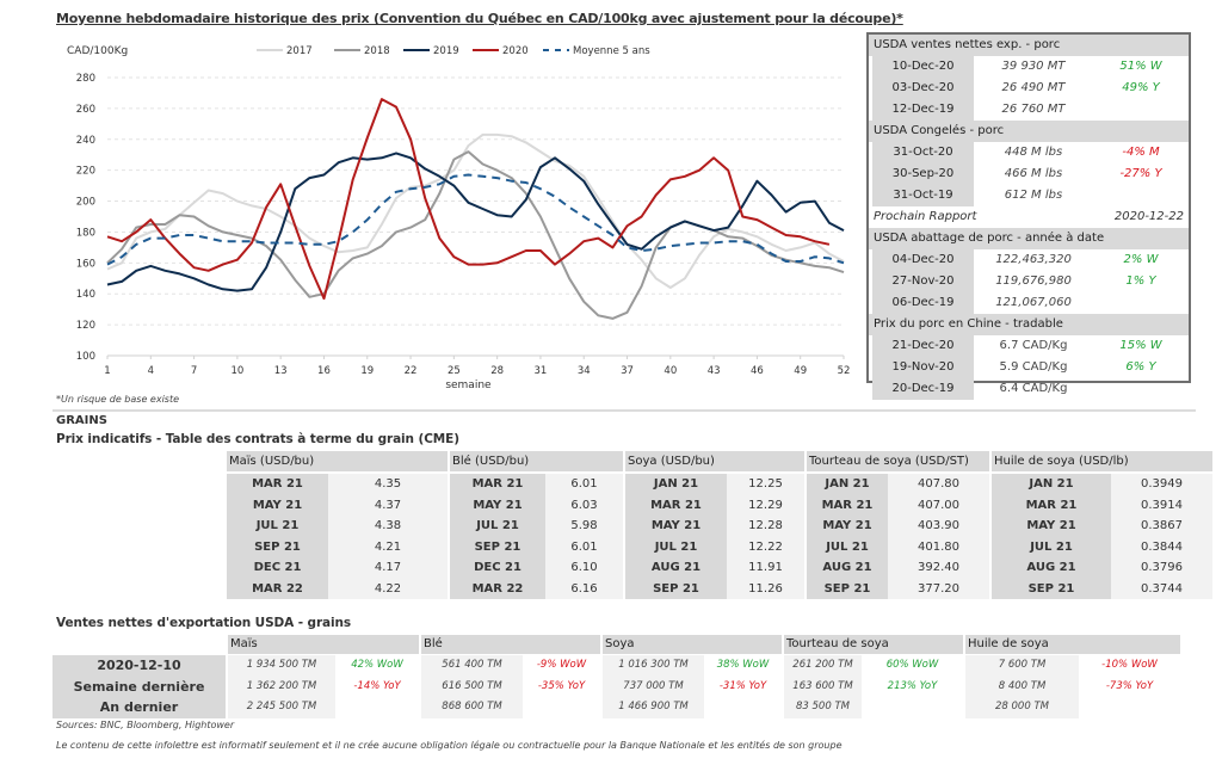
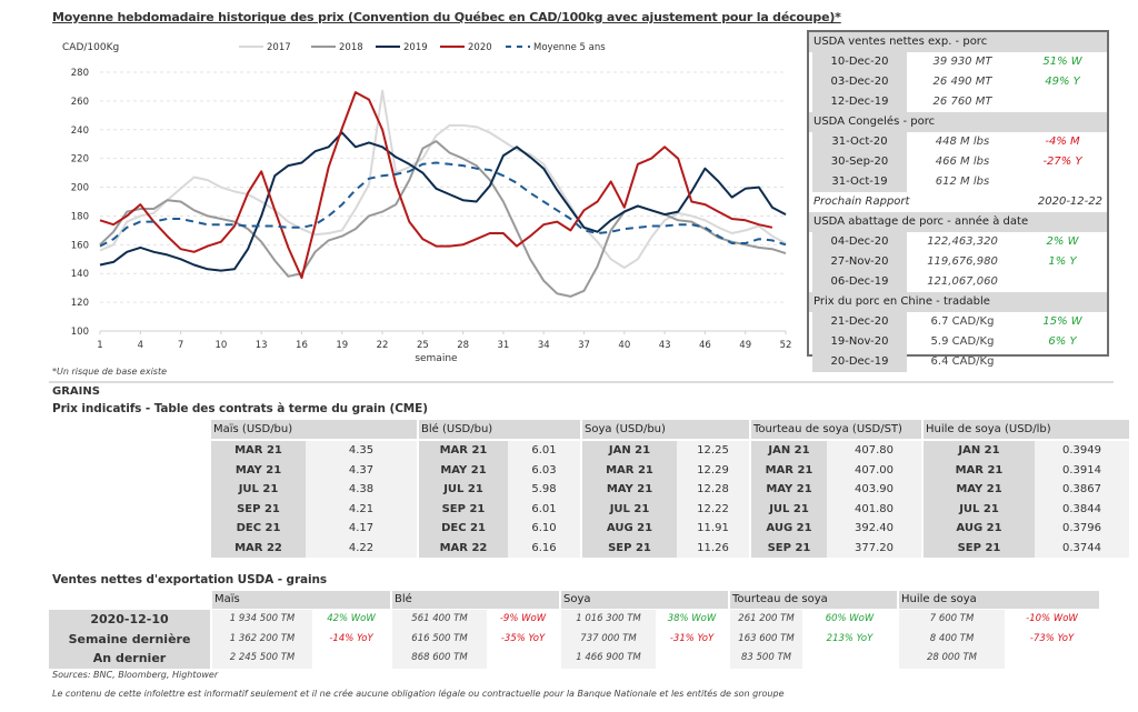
2019/19: 227 -> 238
2017/22: 209 -> 267
2020/40: 214 -> 186
